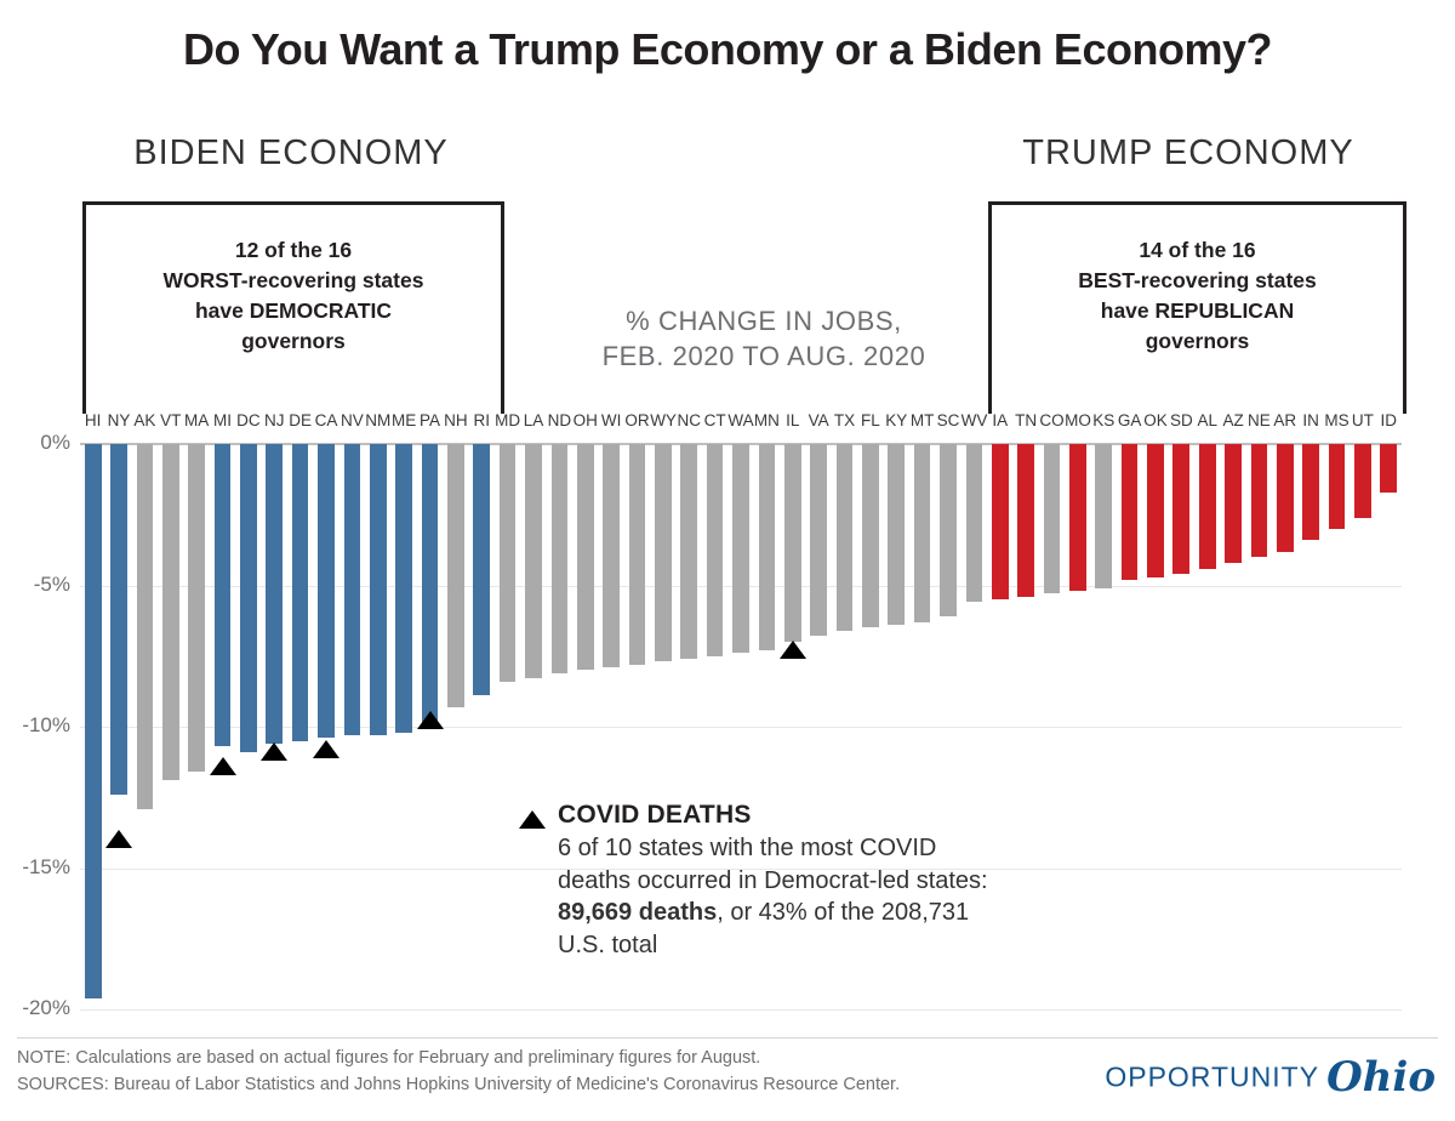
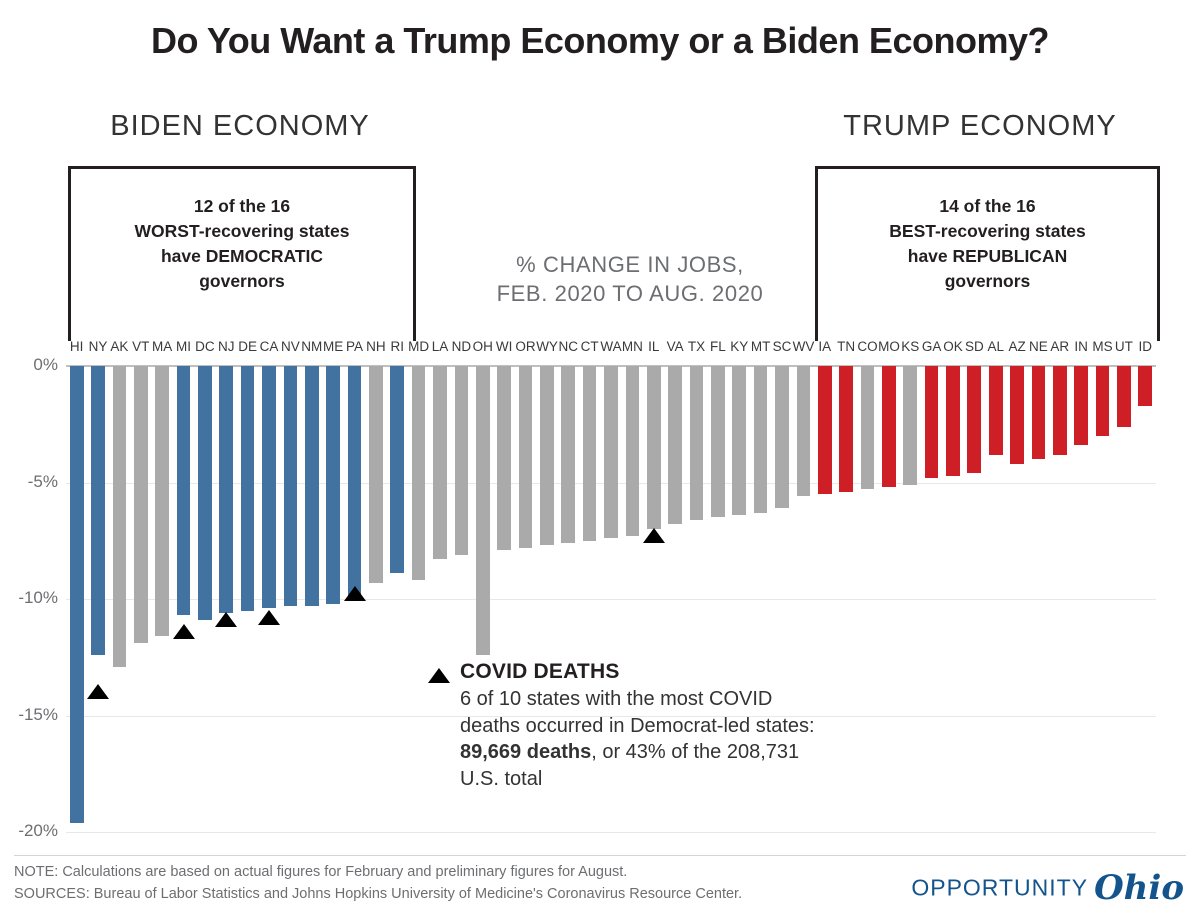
MD: -8.4% -> -9.2%
OH: -8.0% -> -12.4%
AL: -4.4% -> -3.8%
